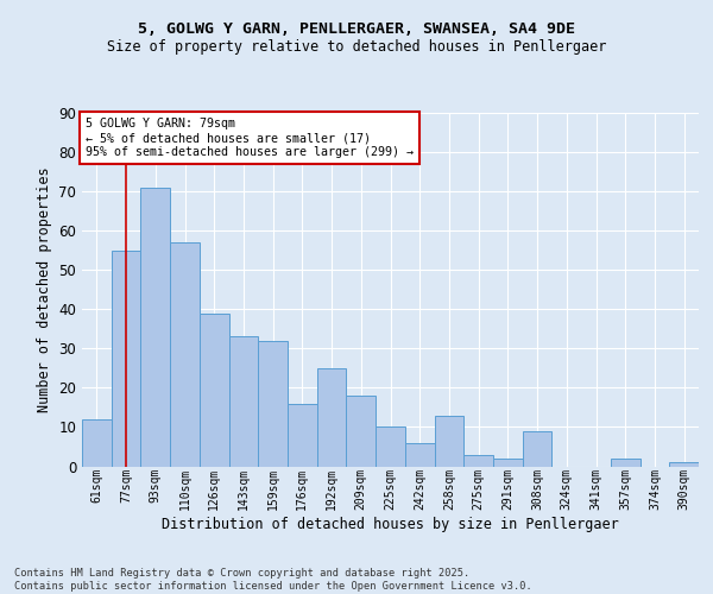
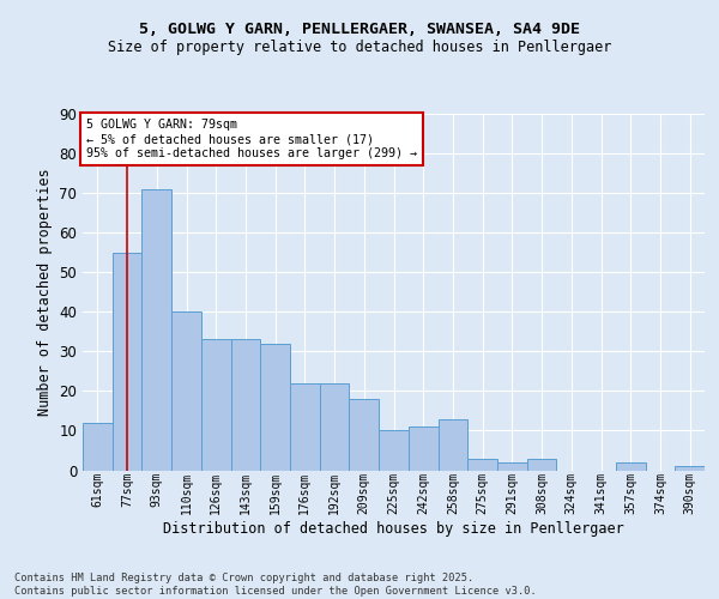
110sqm: 57 -> 40
126sqm: 39 -> 33
176sqm: 16 -> 22
192sqm: 25 -> 22
242sqm: 6 -> 11
308sqm: 9 -> 3
